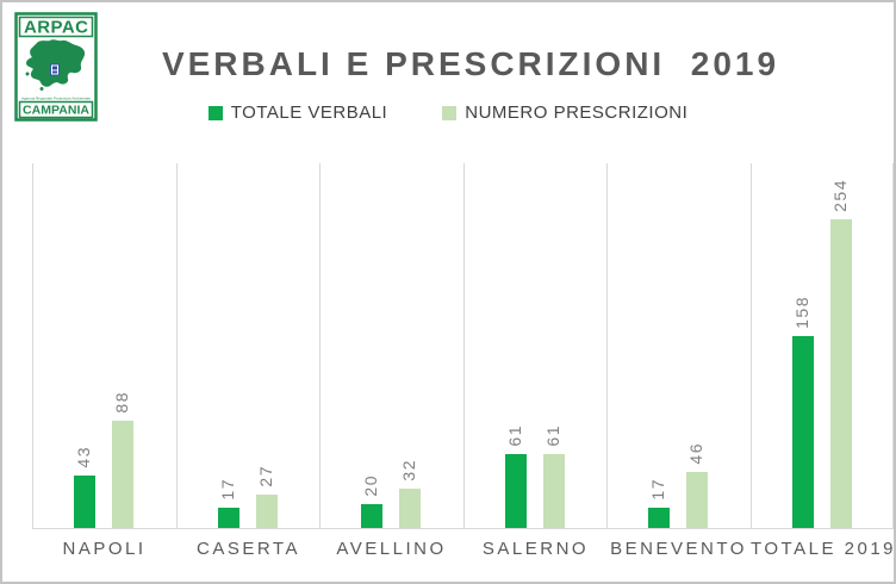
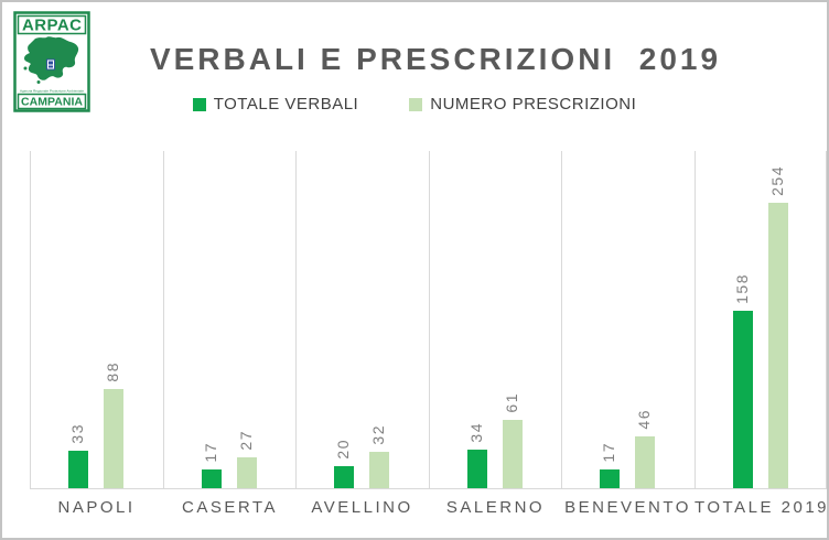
TOTALE VERBALI/NAPOLI: 43 -> 33
TOTALE VERBALI/SALERNO: 61 -> 34
